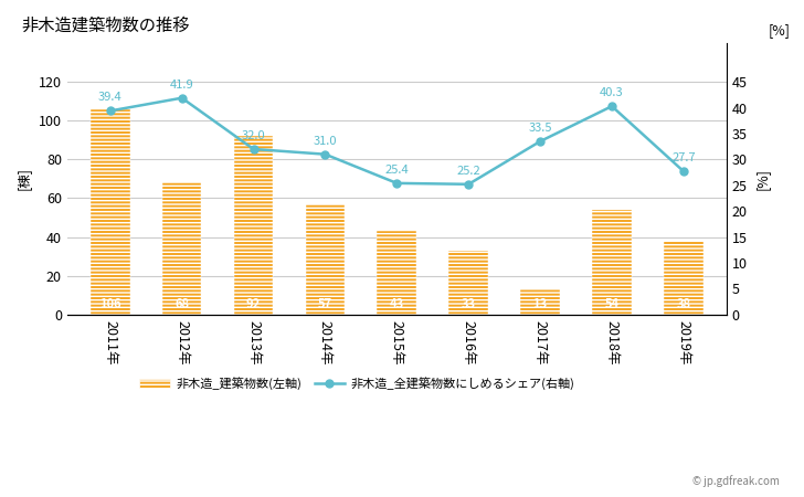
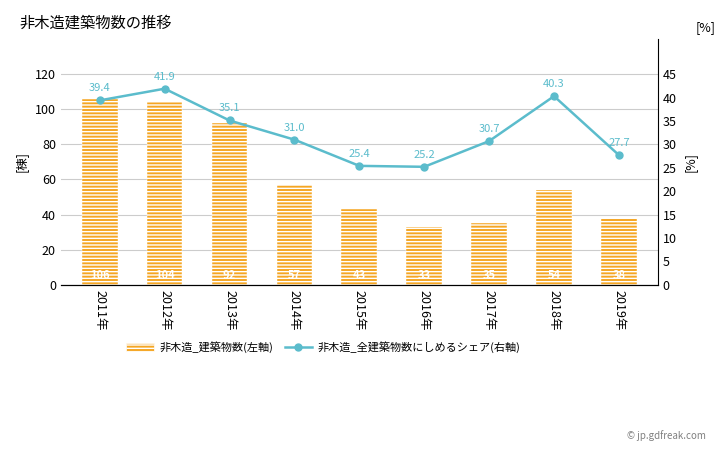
非木造_建築物数(左軸)/2012年: 68 -> 104
非木造_全建築物数にしめるシェア(右軸)/2013年: 32.0 -> 35.1
非木造_建築物数(左軸)/2017年: 13 -> 35
非木造_全建築物数にしめるシェア(右軸)/2017年: 33.5 -> 30.7
